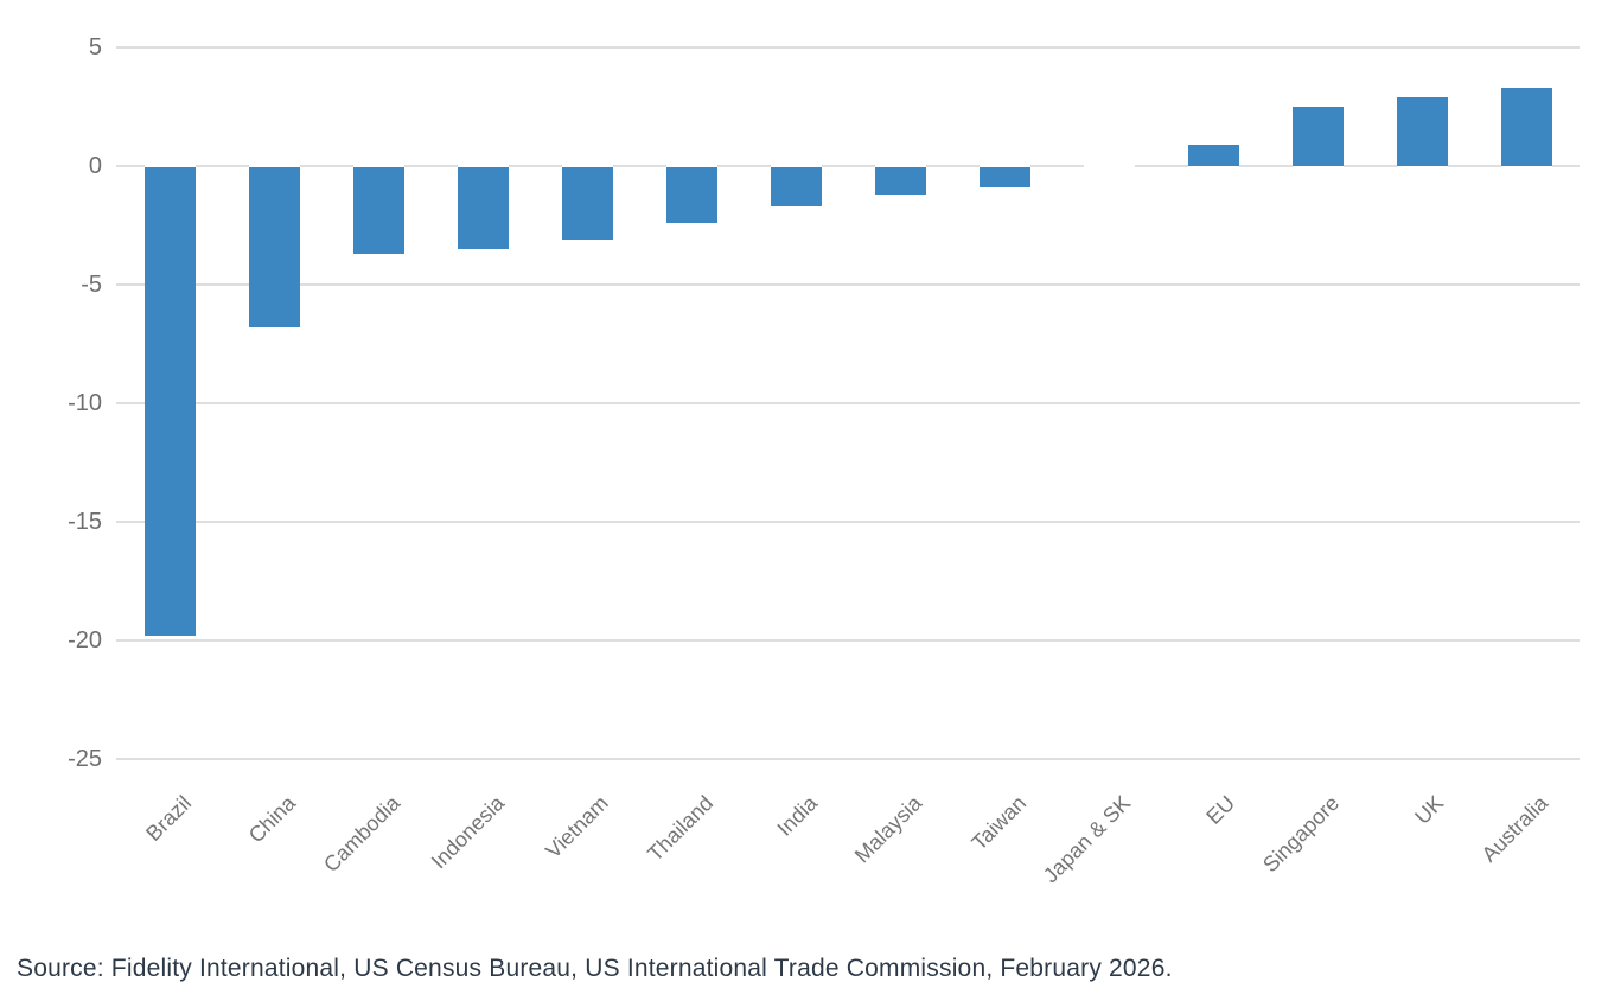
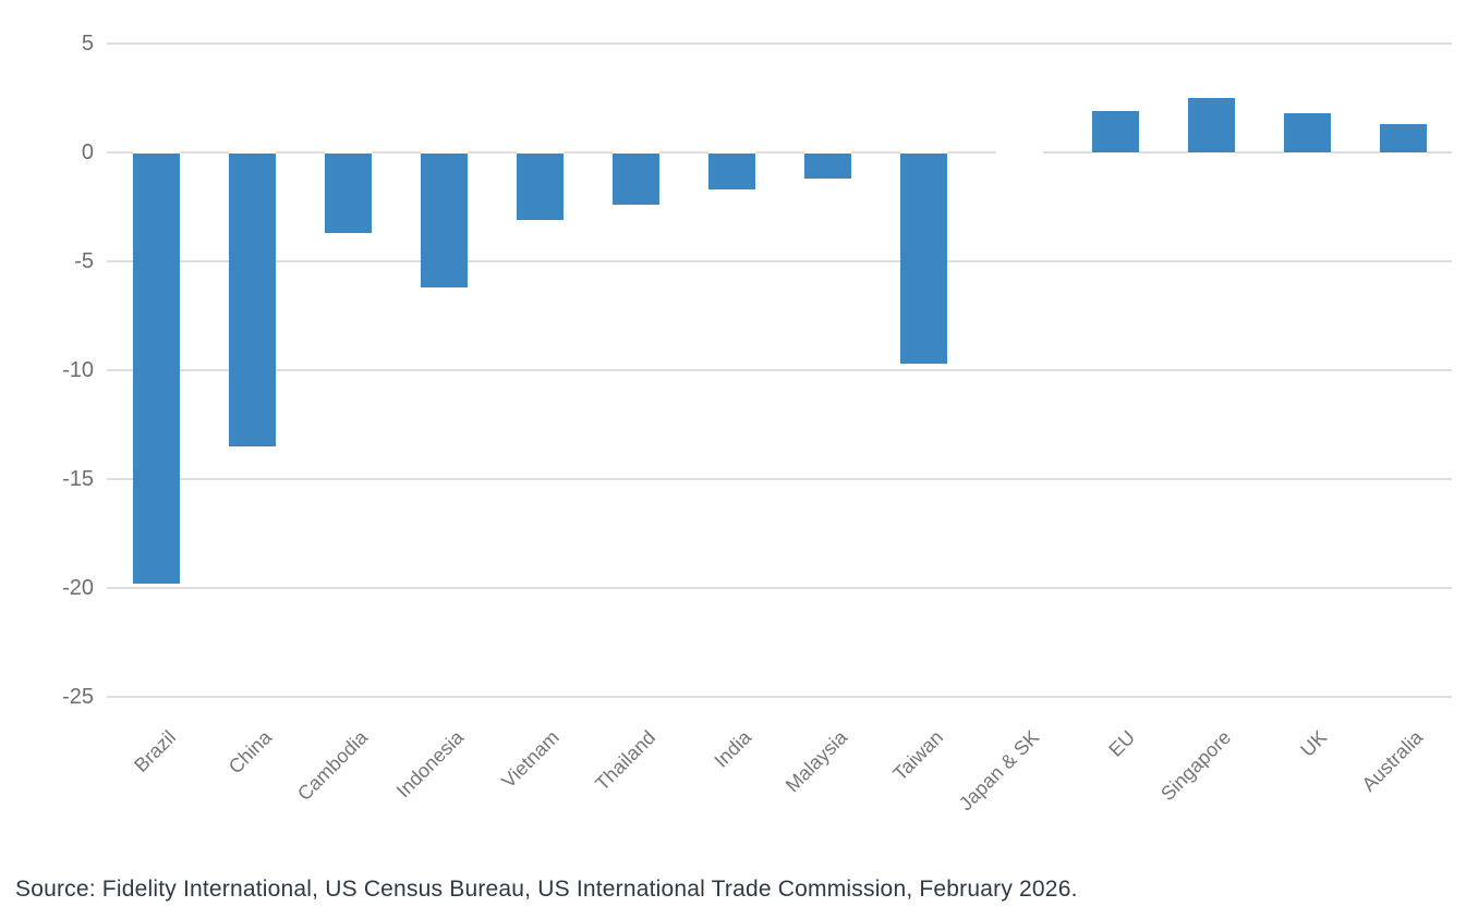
China: -6.8 -> -13.5
Indonesia: -3.5 -> -6.2
Taiwan: -0.9 -> -9.7
EU: 0.9 -> 1.9
UK: 2.9 -> 1.8
Australia: 3.3 -> 1.3
